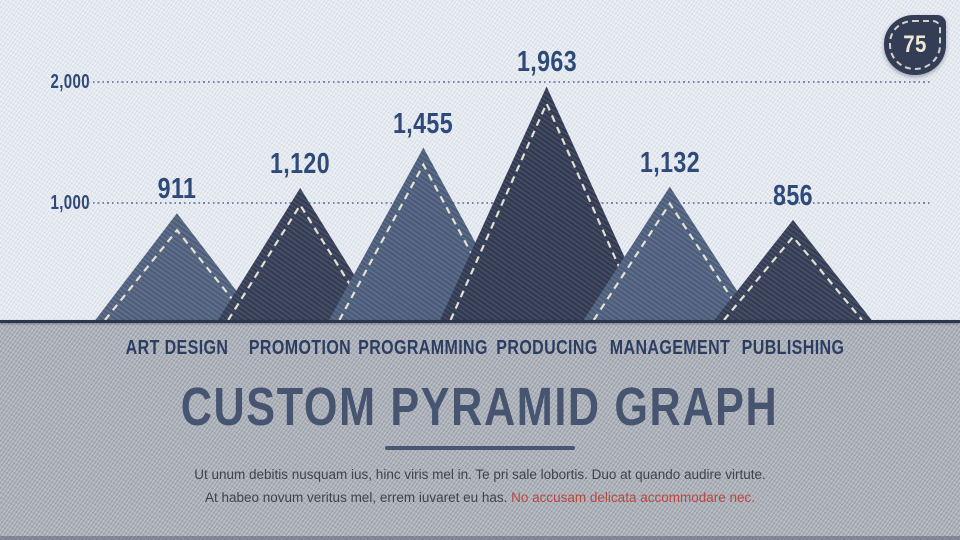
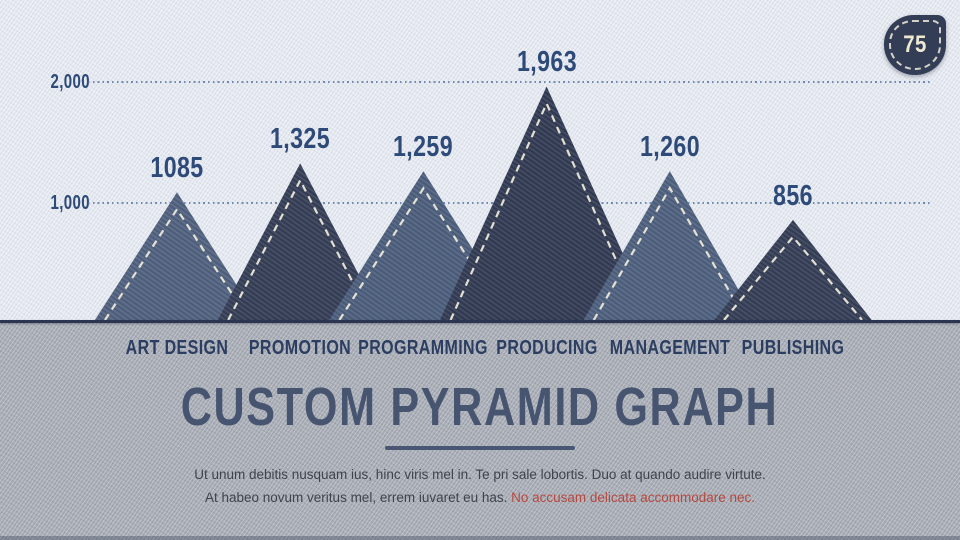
ART DESIGN: 911 -> 1085
PROMOTION: 1,120 -> 1,325
PROGRAMMING: 1,455 -> 1,259
MANAGEMENT: 1,132 -> 1,260
